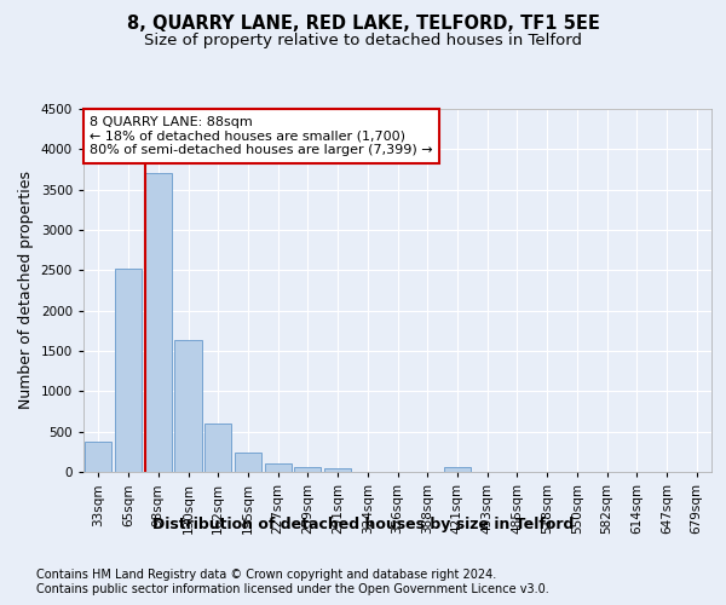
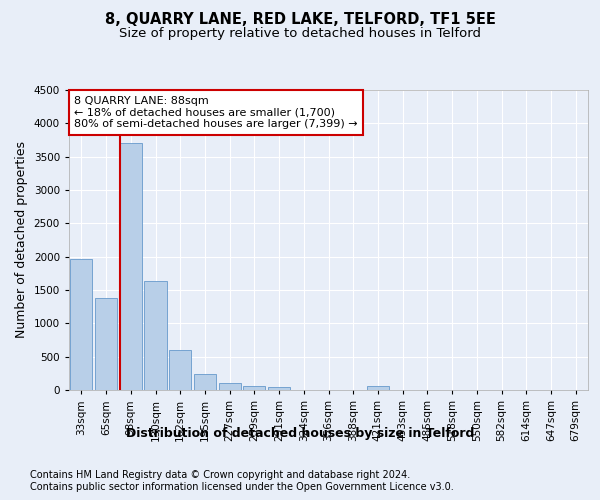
33sqm: 380 -> 1960
65sqm: 2520 -> 1380
